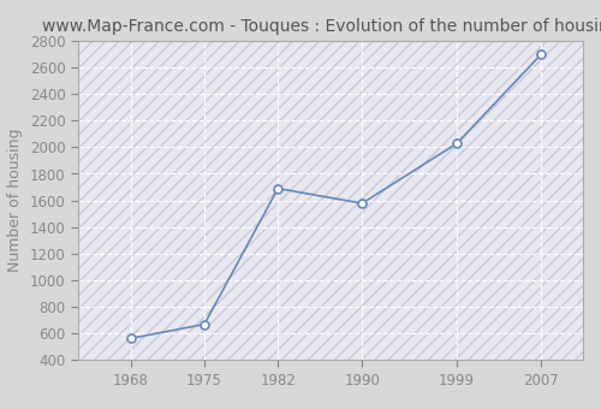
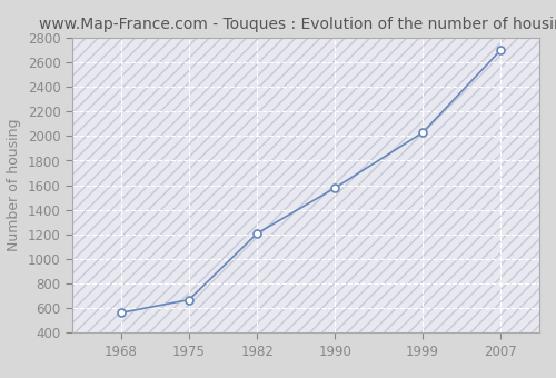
1982: 1690 -> 1210
